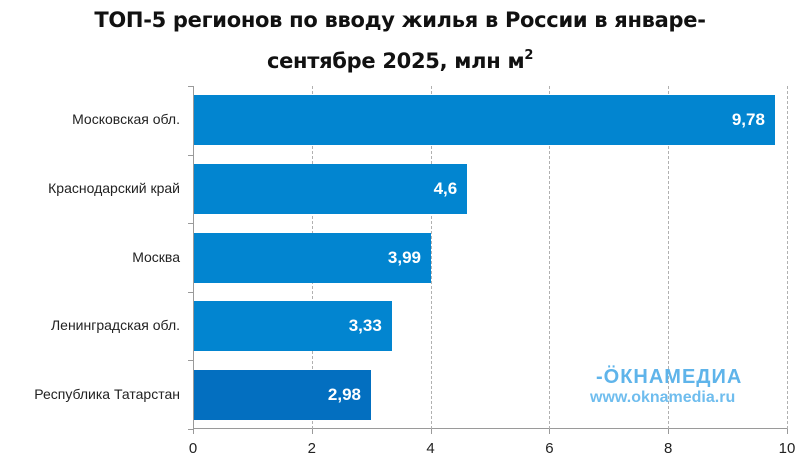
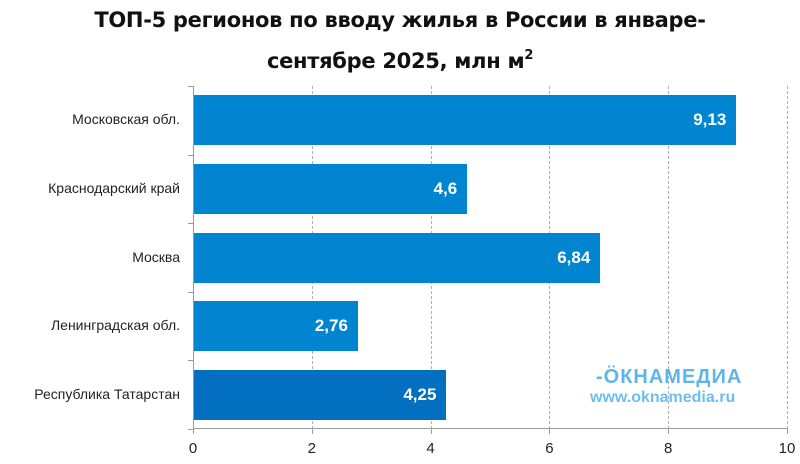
Московская обл.: 9,78 -> 9,13
Москва: 3,99 -> 6,84
Ленинградская обл.: 3,33 -> 2,76
Республика Татарстан: 2,98 -> 4,25
